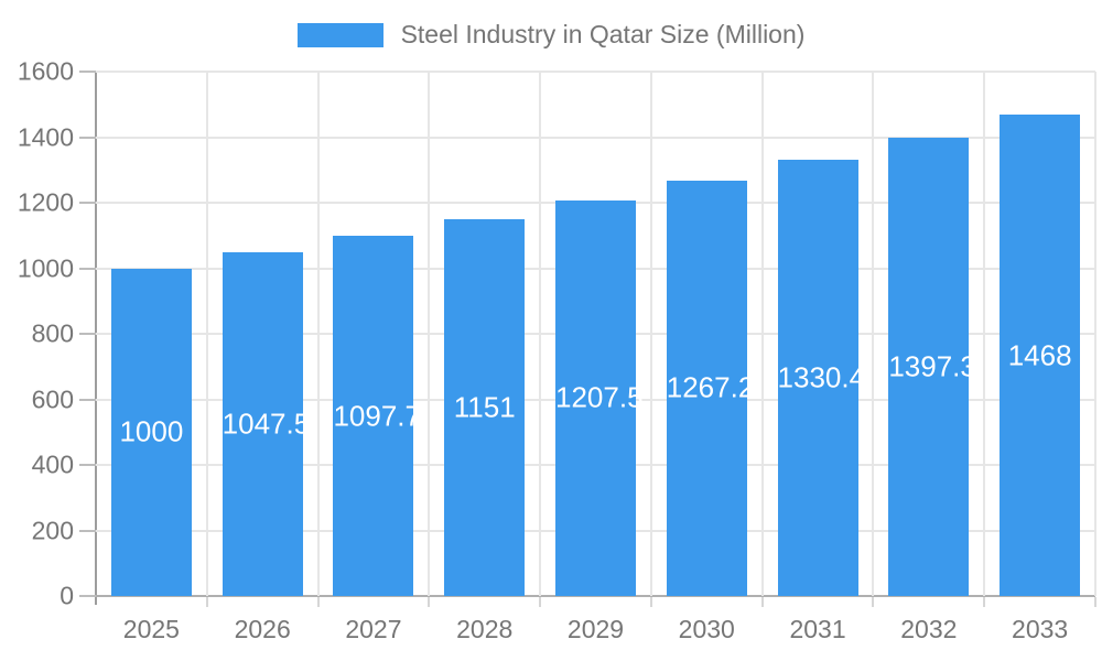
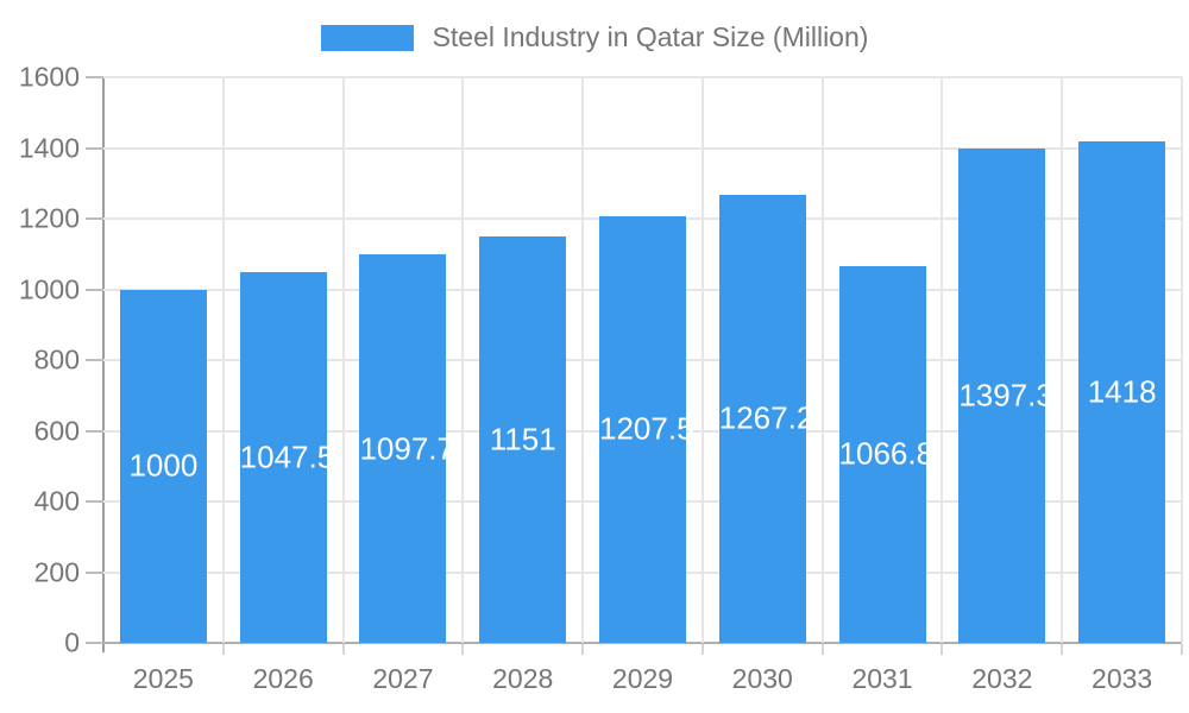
2031: 1330.4 -> 1066.8
2033: 1468 -> 1418
